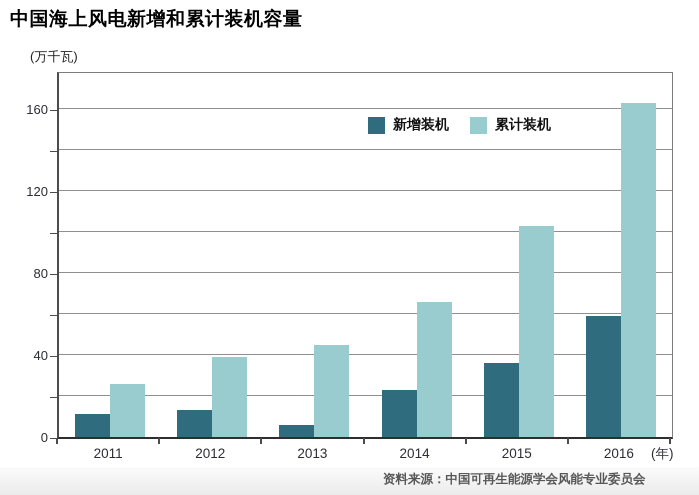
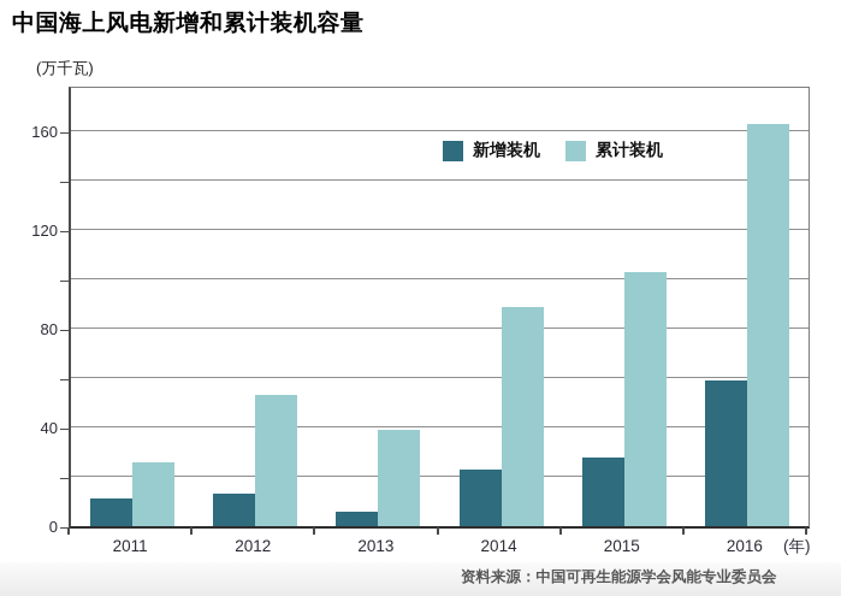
累计装机/2012: 39 -> 53
累计装机/2013: 45 -> 39
累计装机/2014: 66 -> 89
新增装机/2015: 36 -> 28
